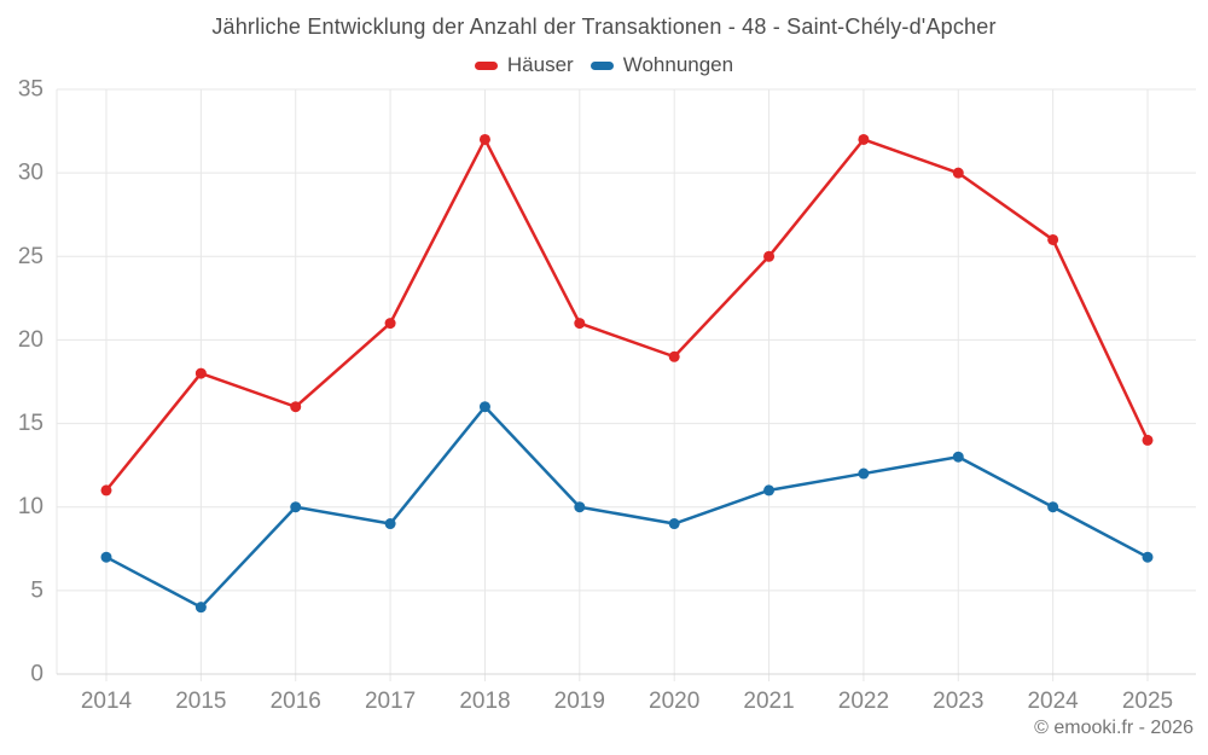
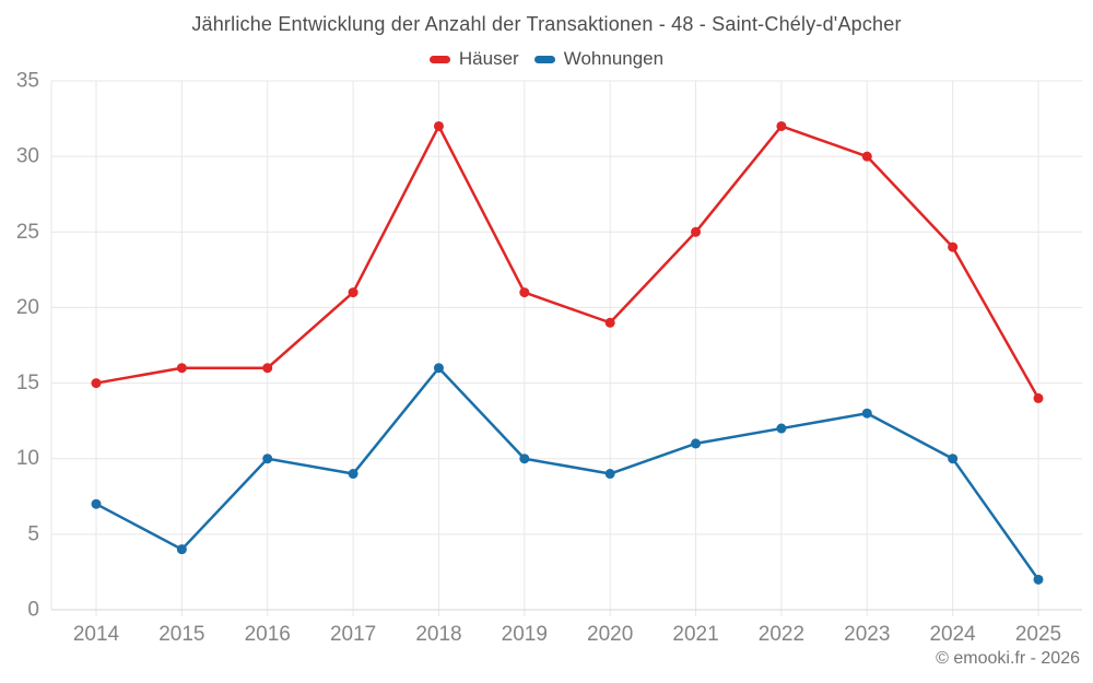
Häuser/2014: 11 -> 15
Häuser/2015: 18 -> 16
Häuser/2024: 26 -> 24
Wohnungen/2025: 7 -> 2
